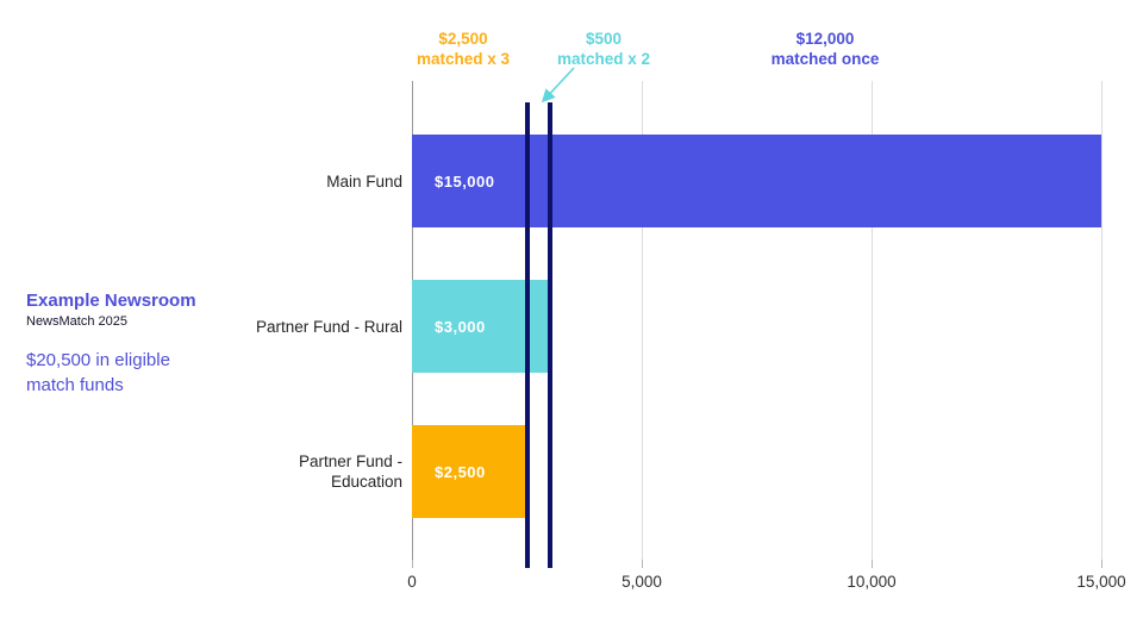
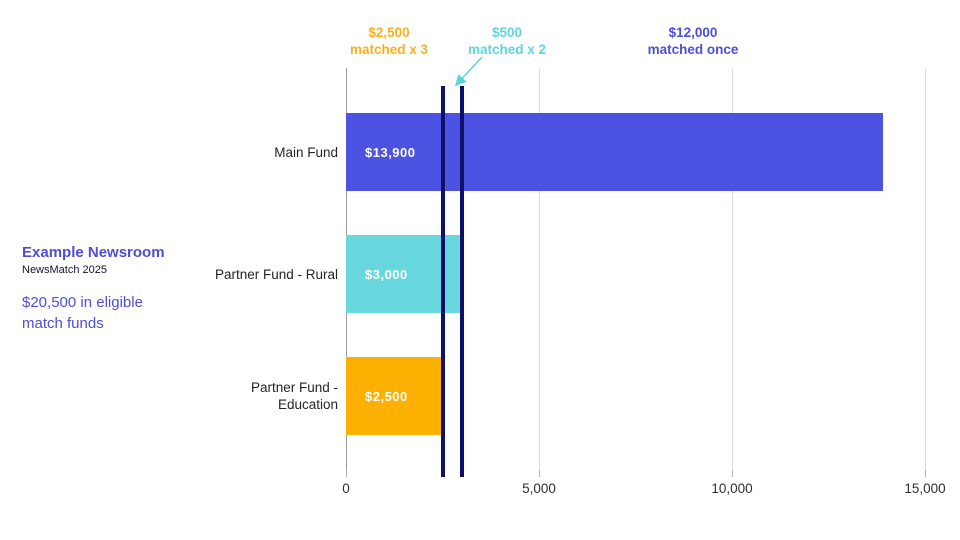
Main Fund: $15,000 -> $13,900
